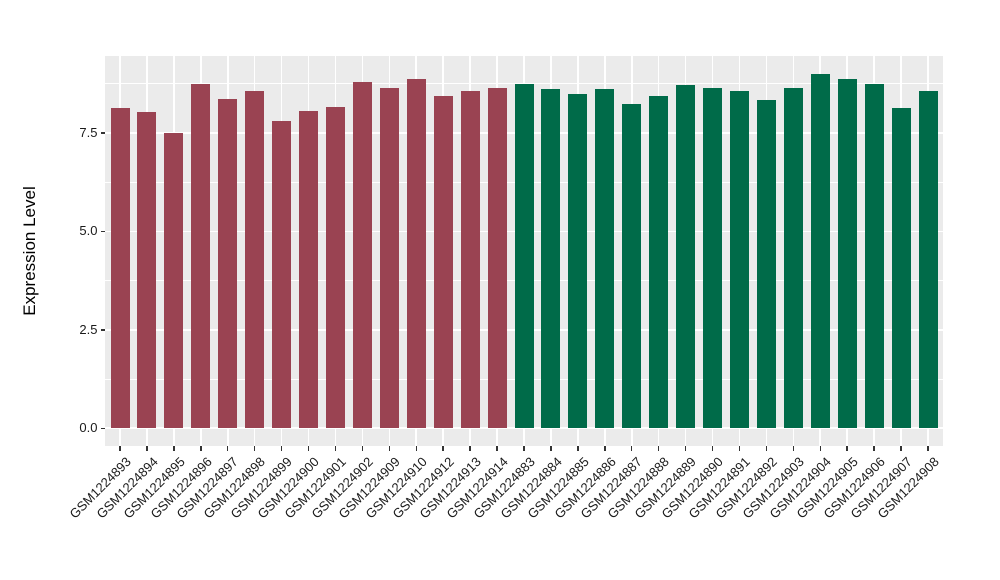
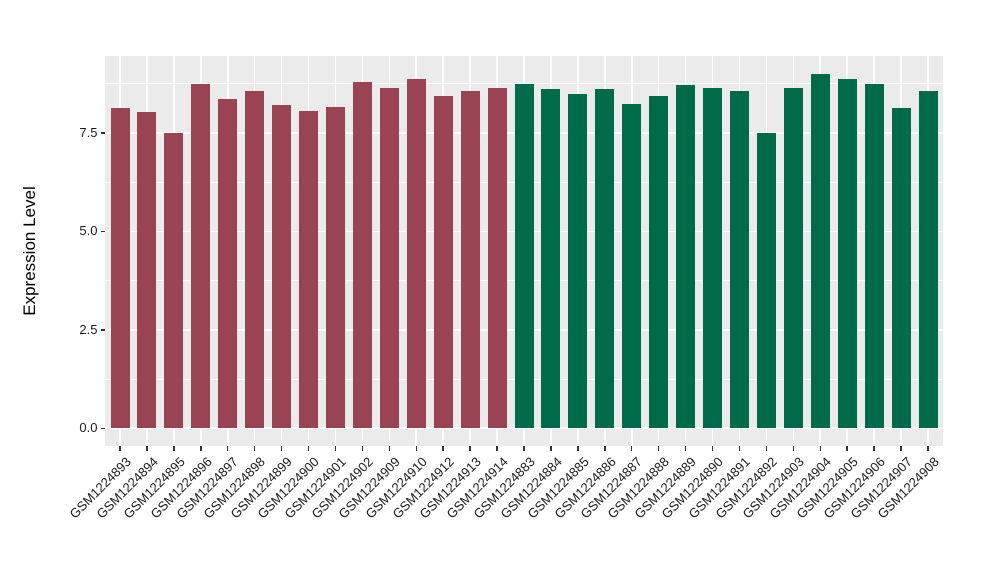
GSM1224899: 7.8 -> 8.2
GSM1224892: 8.3 -> 7.5
